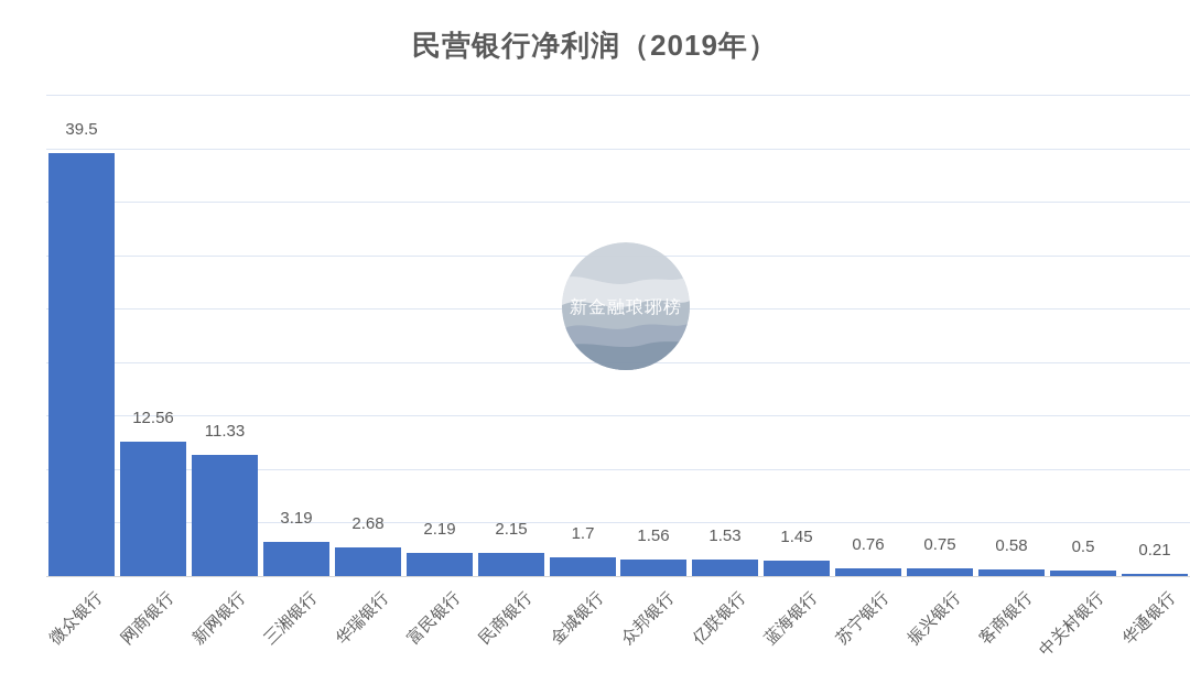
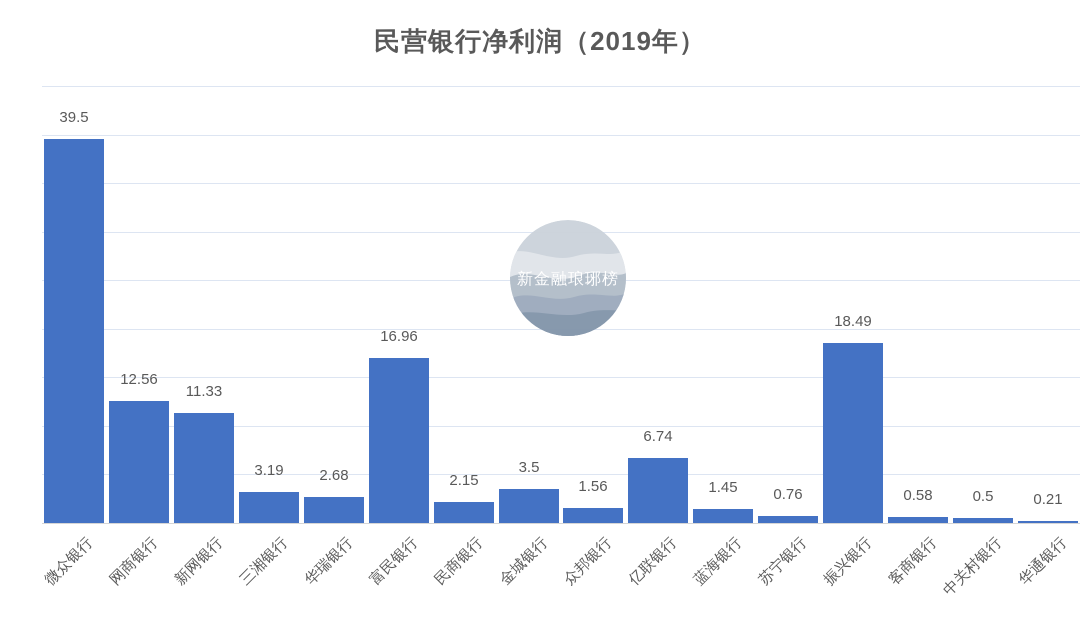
富民银行: 2.19 -> 16.96
金城银行: 1.7 -> 3.5
亿联银行: 1.53 -> 6.74
振兴银行: 0.75 -> 18.49
